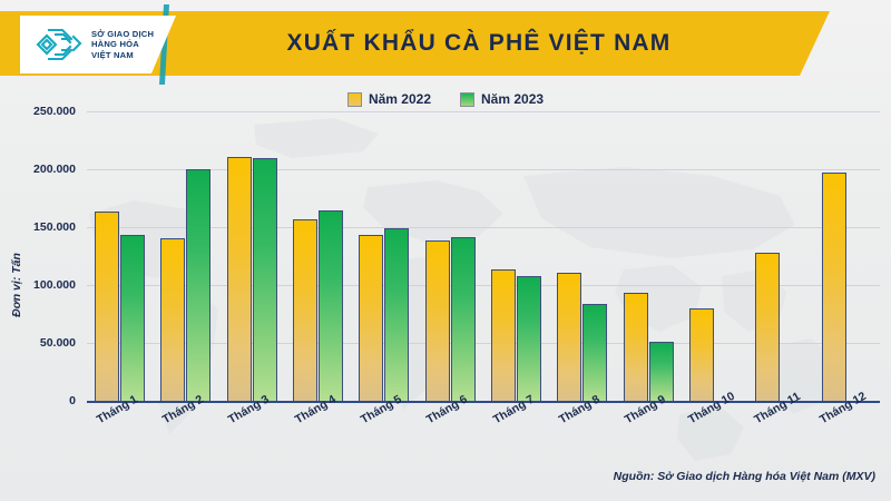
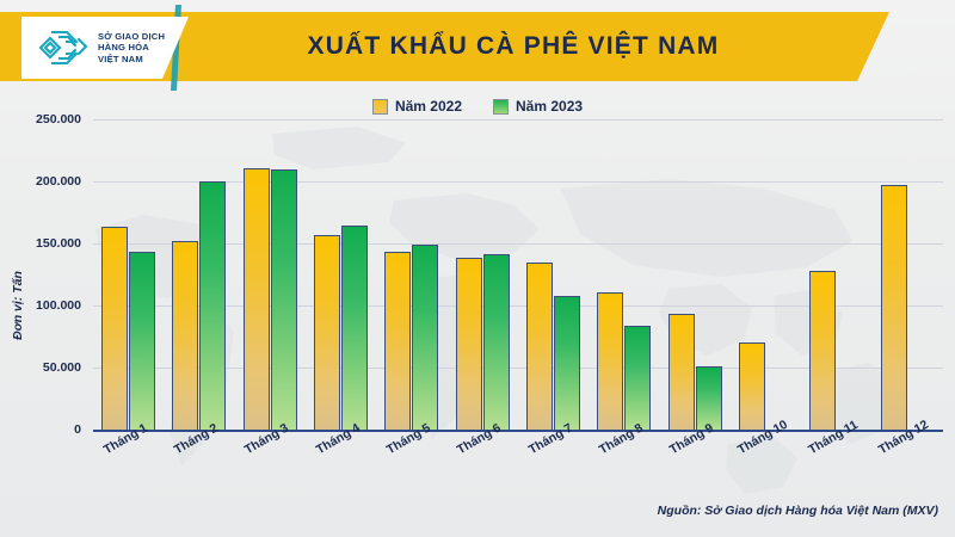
Năm 2022/Tháng 2: 140000 -> 152000
Năm 2022/Tháng 7: 113000 -> 135000
Năm 2022/Tháng 10: 80000 -> 70000
